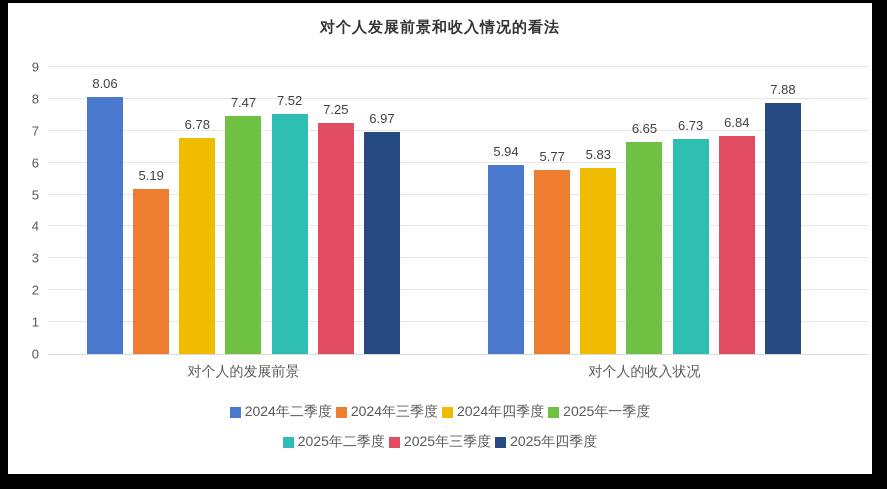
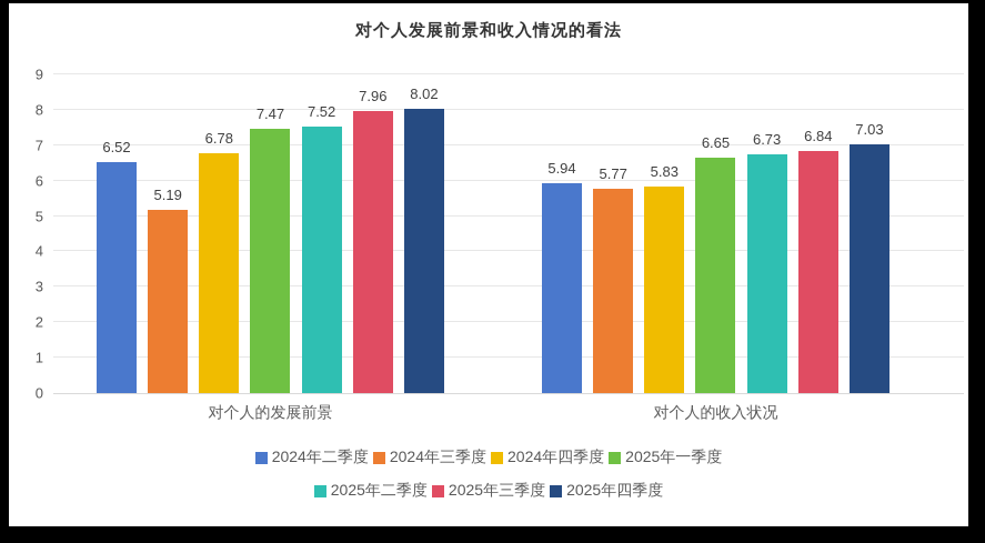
2024年二季度/对个人的发展前景: 8.06 -> 6.52
2025年三季度/对个人的发展前景: 7.25 -> 7.96
2025年四季度/对个人的发展前景: 6.97 -> 8.02
2025年四季度/对个人的收入状况: 7.88 -> 7.03
